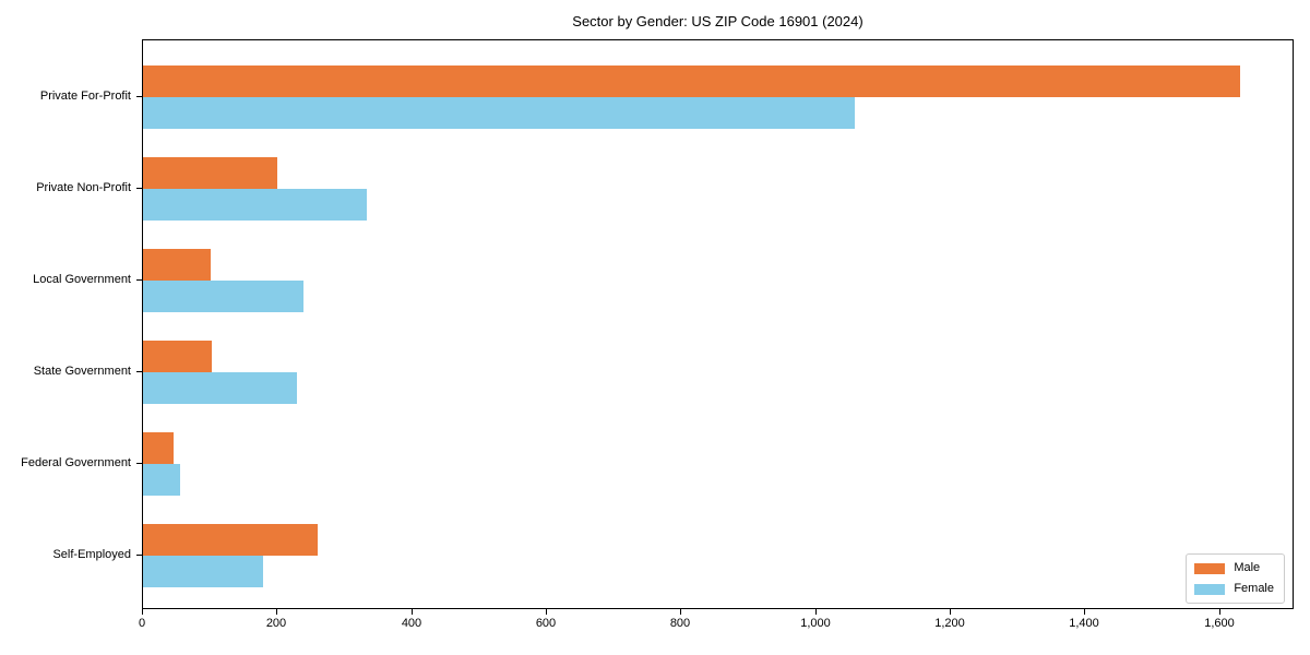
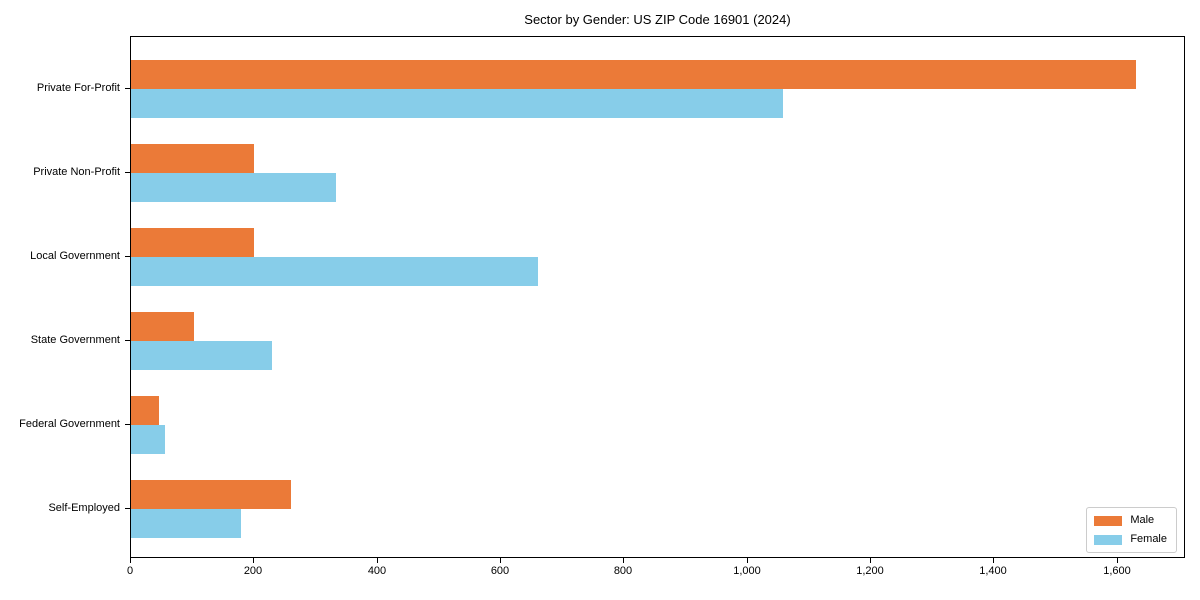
Male/Local Government: 100 -> 200
Female/Local Government: 240 -> 660
